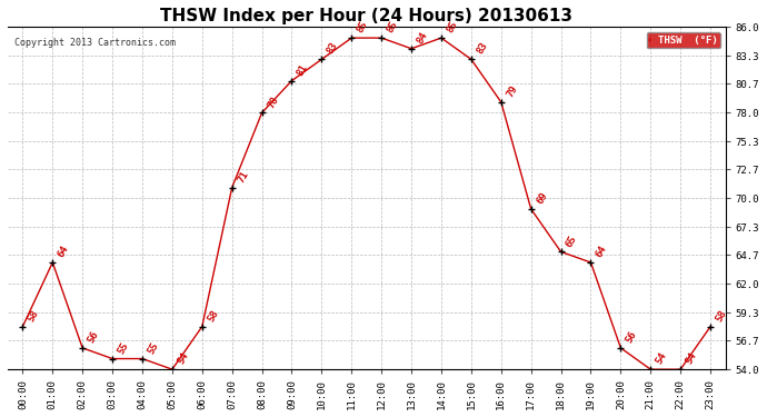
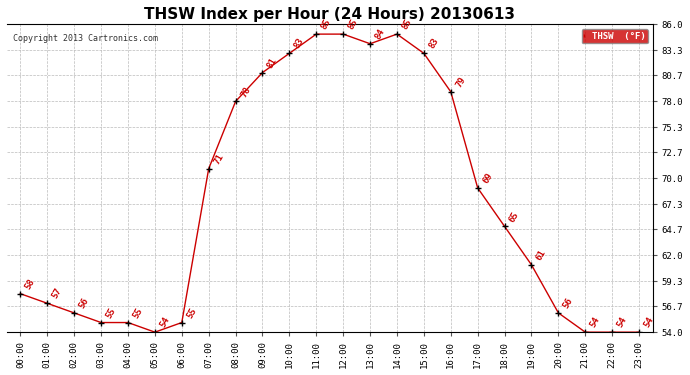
01:00: 64 -> 57
06:00: 58 -> 55
19:00: 64 -> 61
23:00: 58 -> 54
